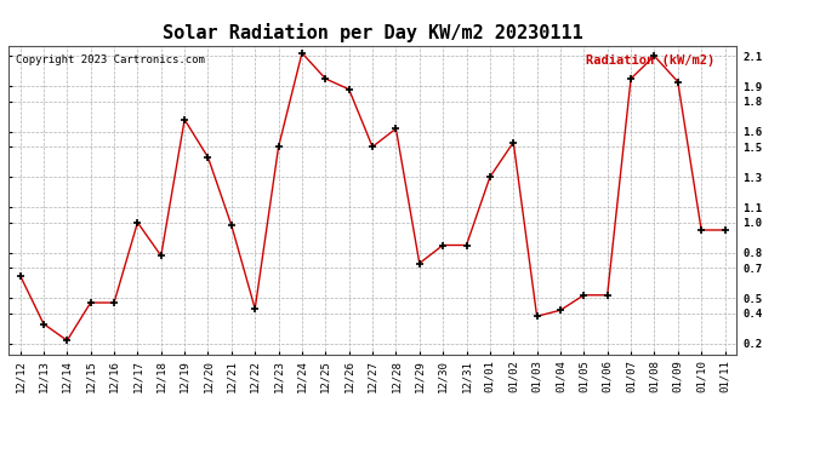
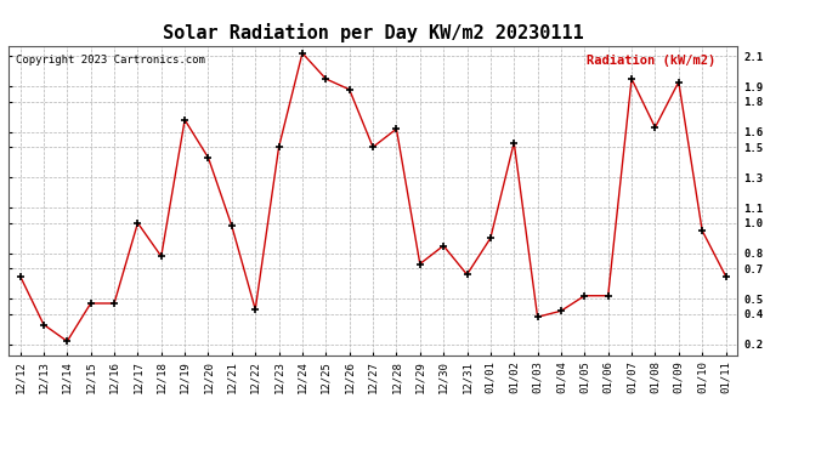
12/31: 0.85 -> 0.66
01/01: 1.30 -> 0.90
01/08: 2.10 -> 1.63
01/11: 0.95 -> 0.65
